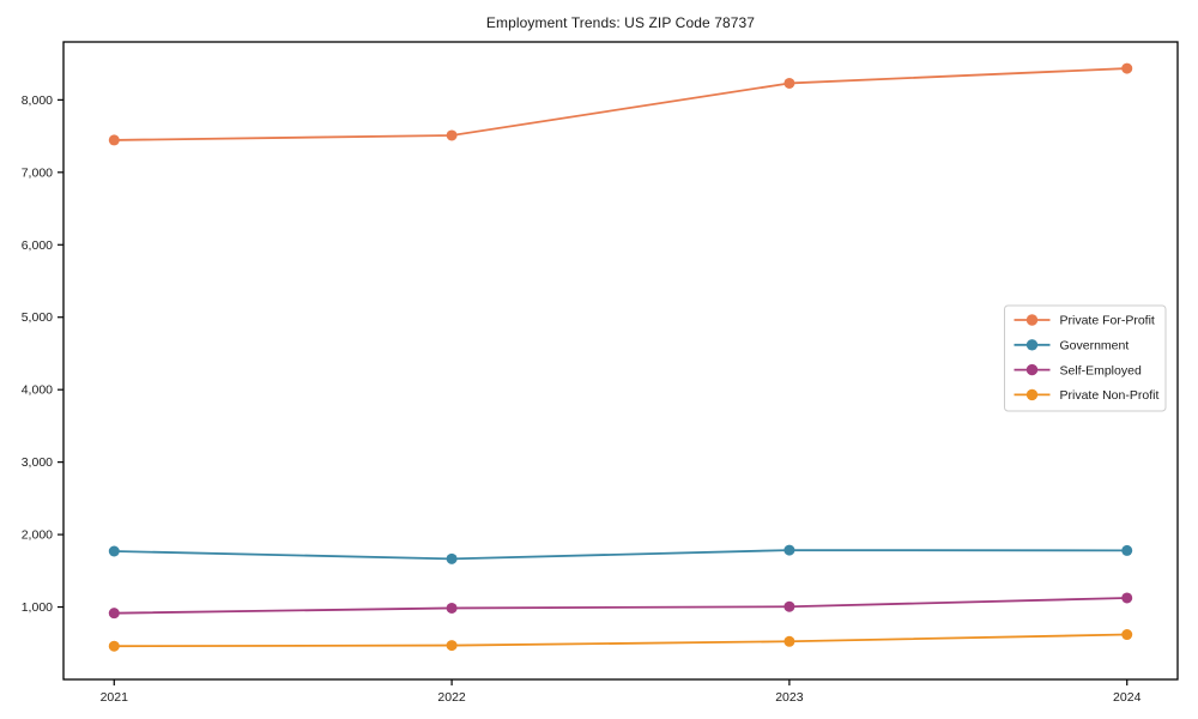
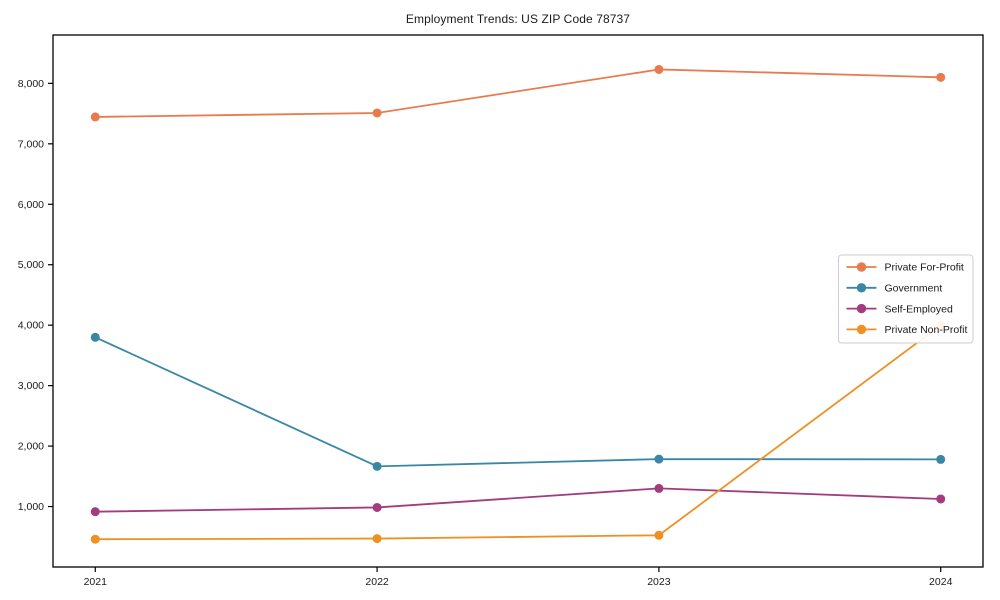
Government/2021: 1800 -> 3800
Self-Employed/2023: 1000 -> 1300
Private For-Profit/2024: 8400 -> 8100
Private Non-Profit/2024: 600 -> 4000
